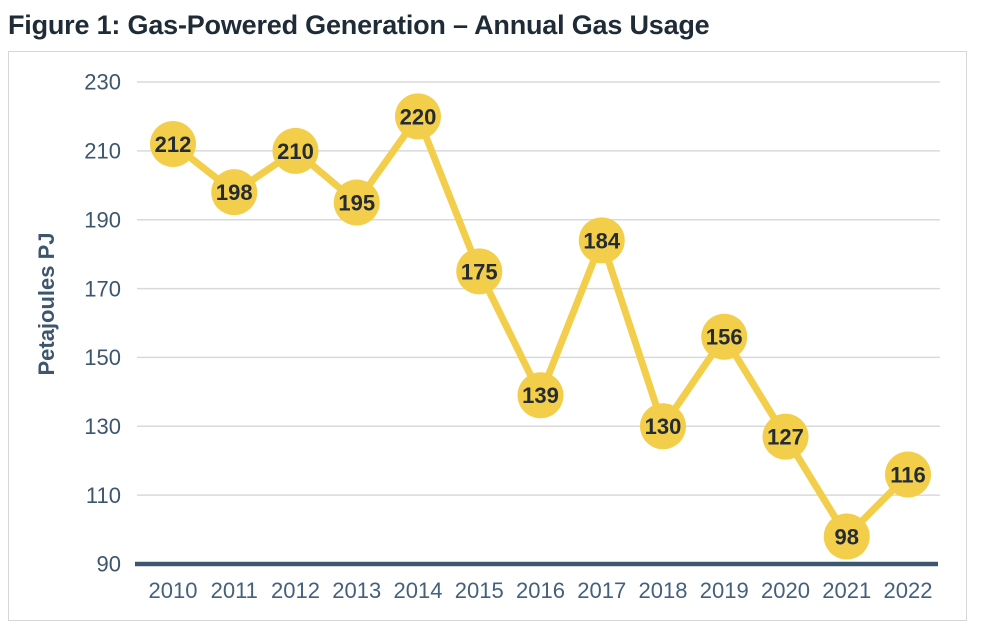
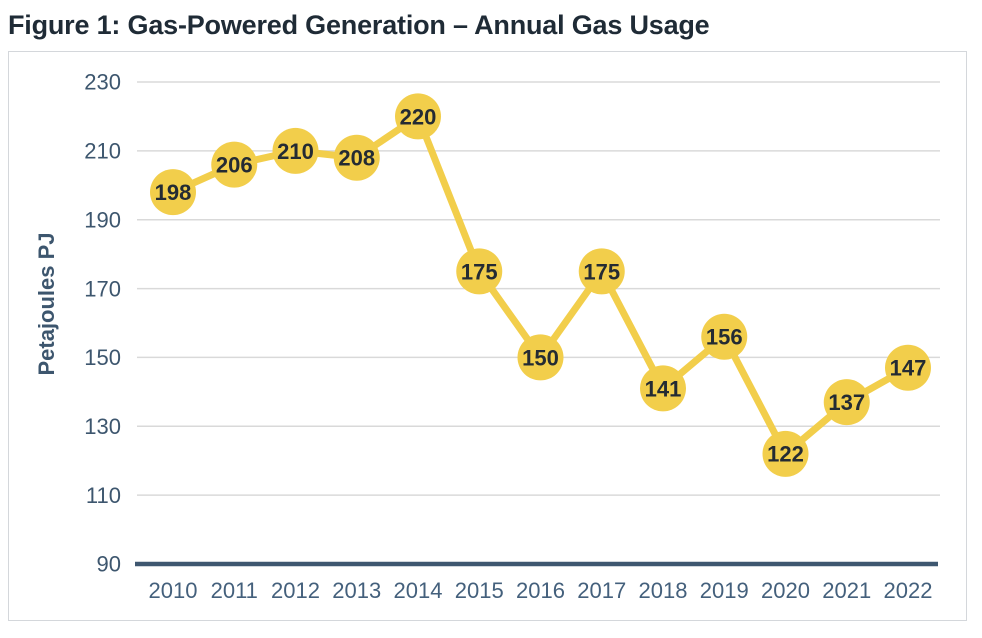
2010: 212 -> 198
2011: 198 -> 206
2013: 195 -> 208
2016: 139 -> 150
2017: 184 -> 175
2018: 130 -> 141
2020: 127 -> 122
2021: 98 -> 137
2022: 116 -> 147
